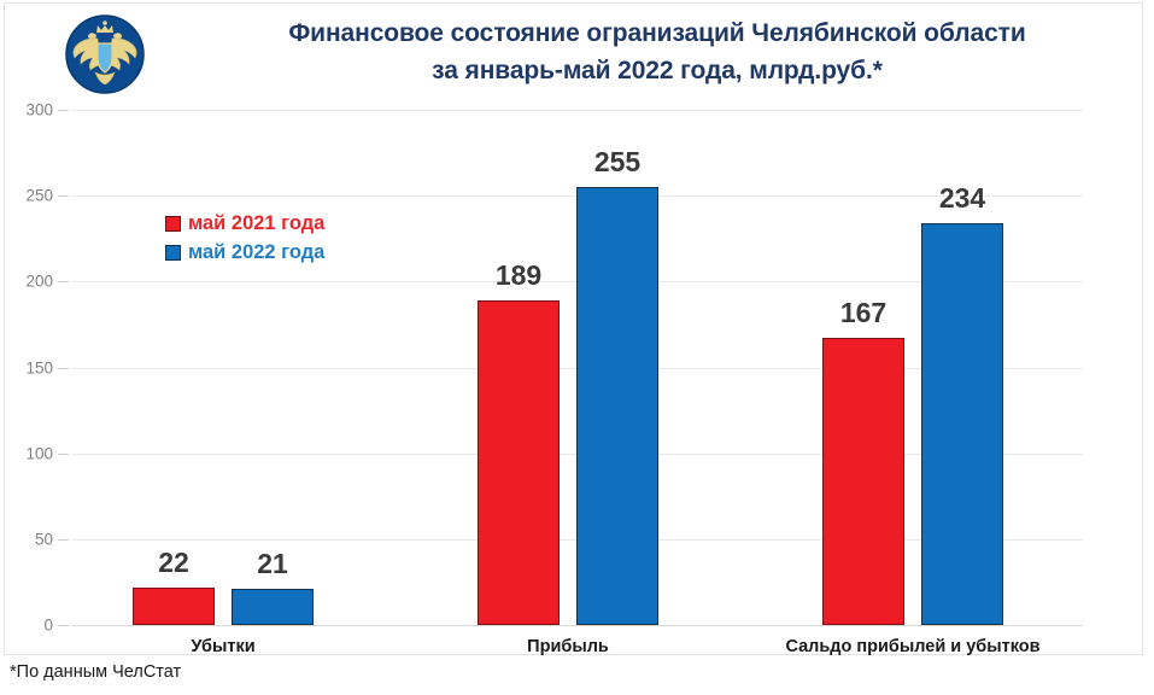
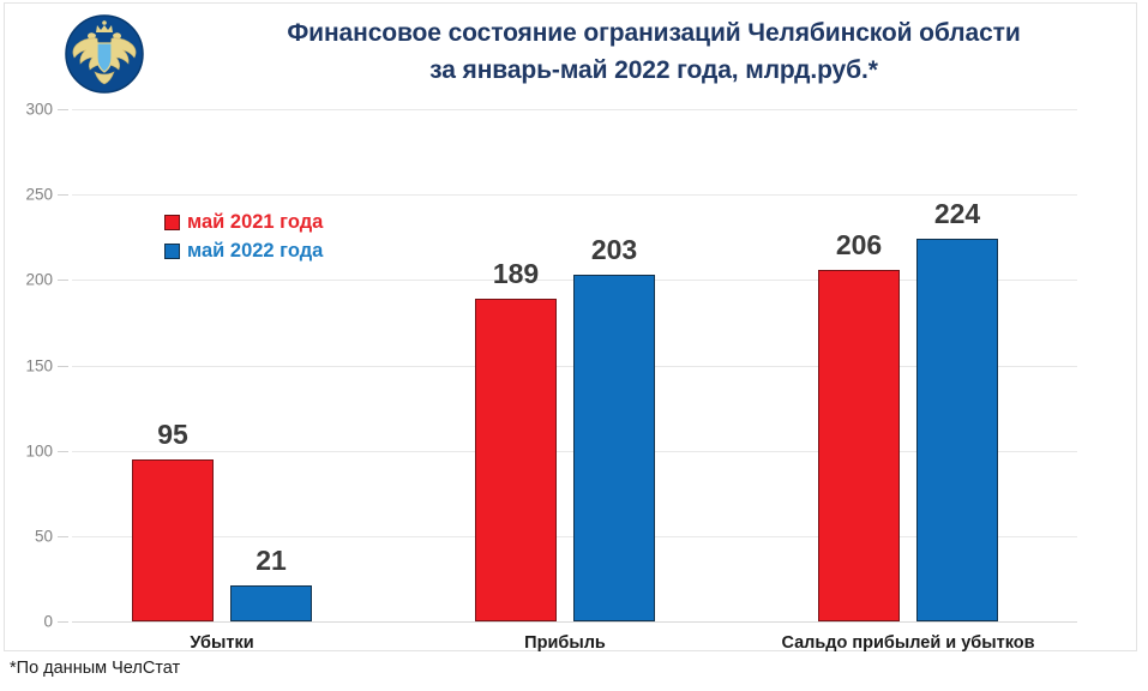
май 2021 года/Убытки: 22 -> 95
май 2022 года/Прибыль: 255 -> 203
май 2021 года/Сальдо прибылей и убытков: 167 -> 206
май 2022 года/Сальдо прибылей и убытков: 234 -> 224
